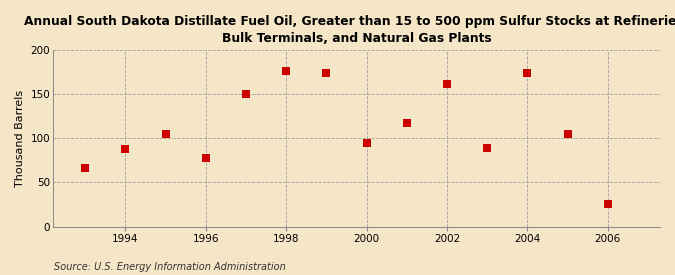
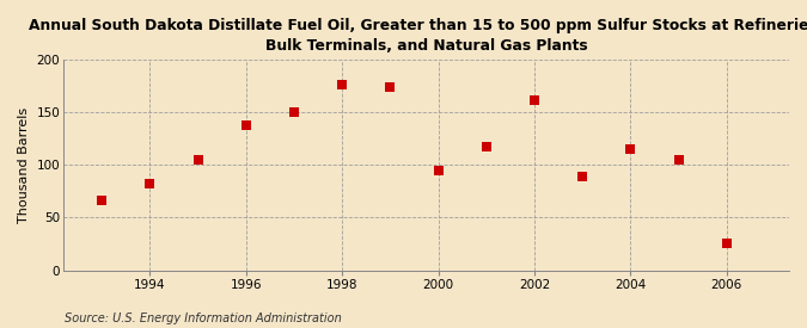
1994: 88 -> 82
1996: 78 -> 138
2004: 174 -> 115
